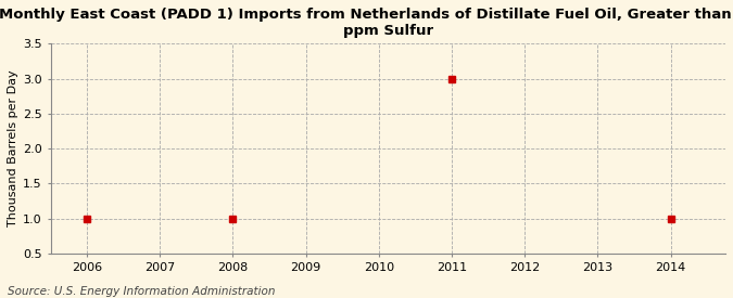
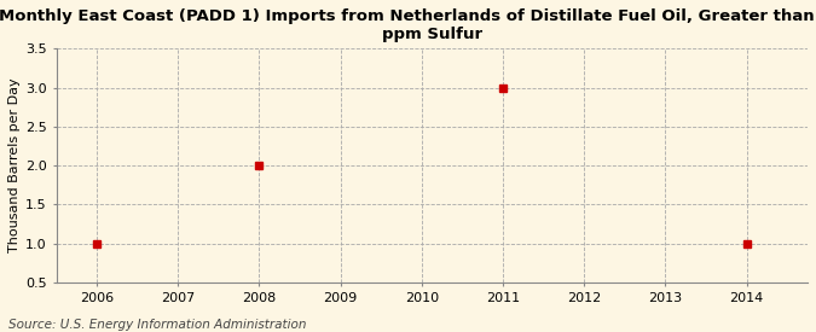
2008: 1 -> 2
